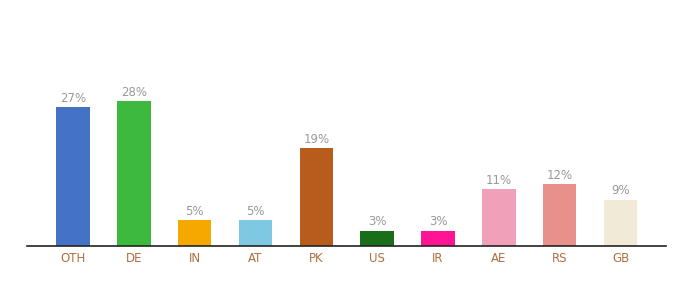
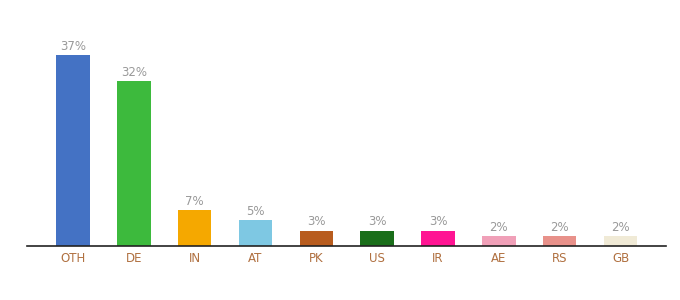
OTH: 27% -> 37%
DE: 28% -> 32%
IN: 5% -> 7%
PK: 19% -> 3%
AE: 11% -> 2%
RS: 12% -> 2%
GB: 9% -> 2%
